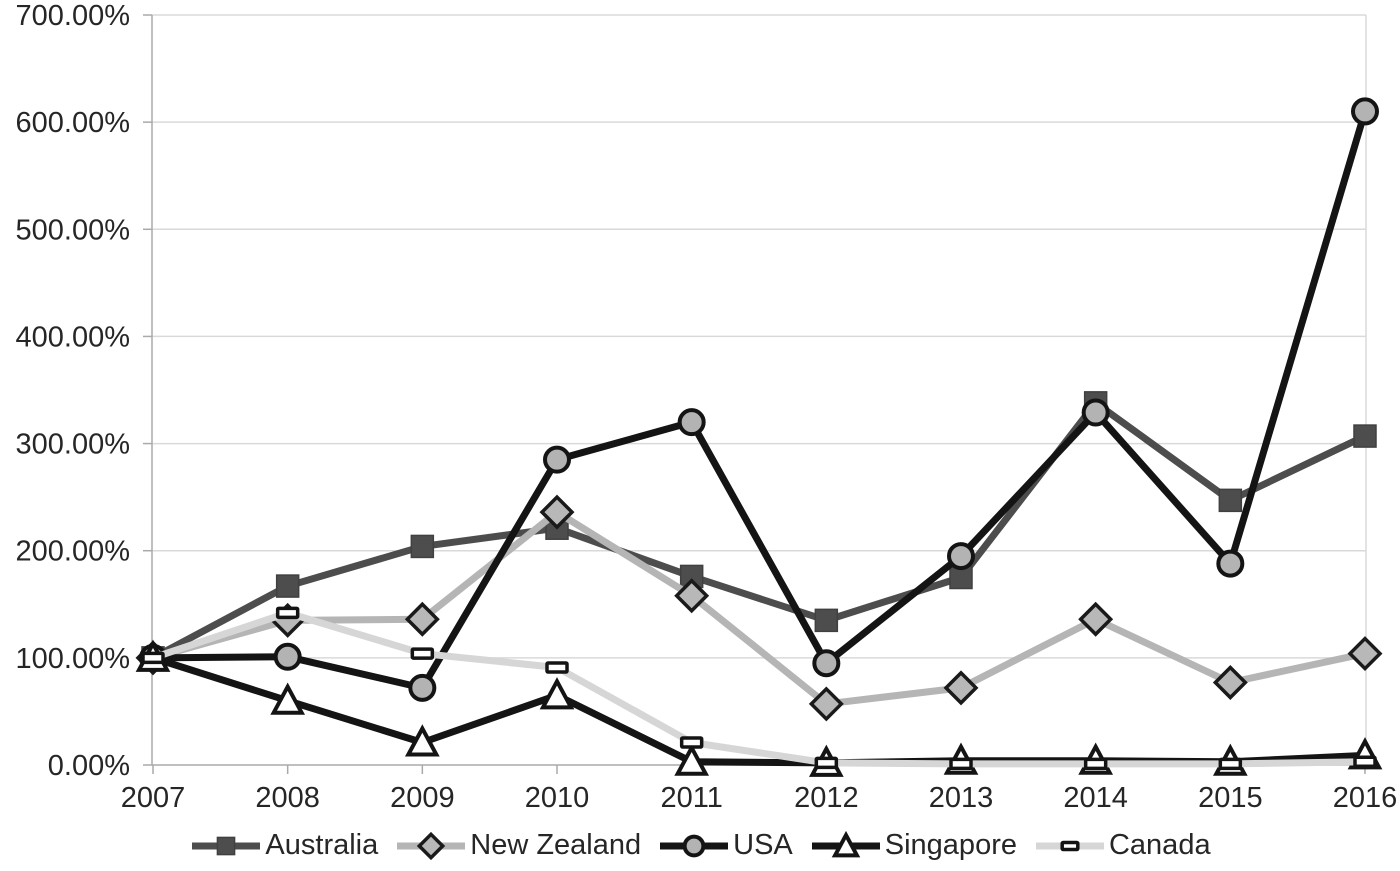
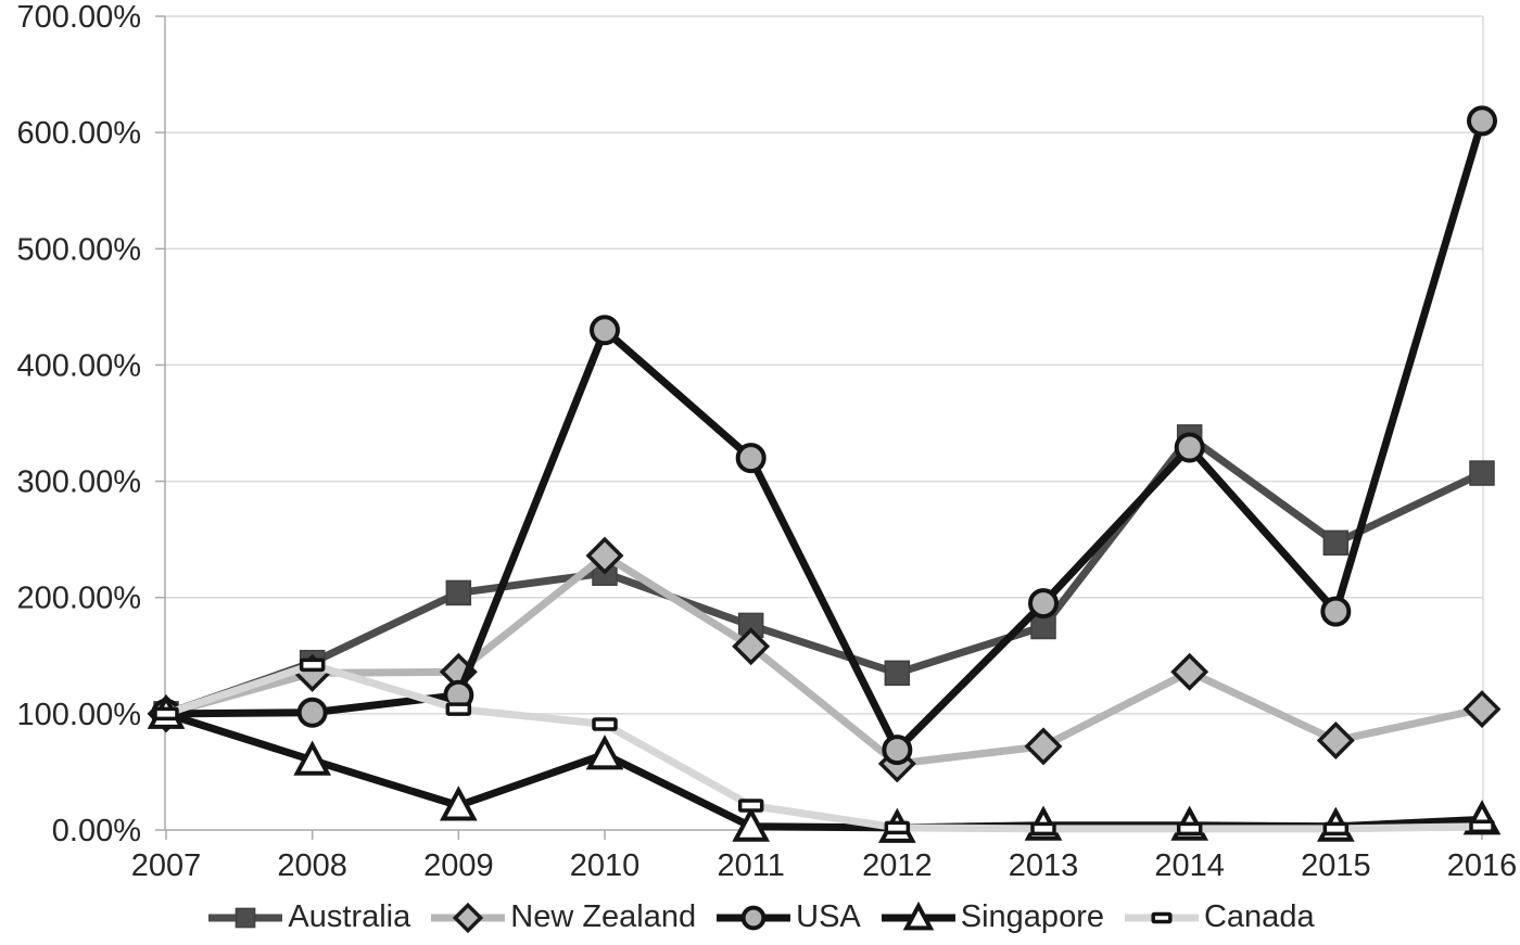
Australia/2008: 167% -> 144%
USA/2009: 72% -> 116%
USA/2010: 285% -> 430%
USA/2012: 95% -> 69%
